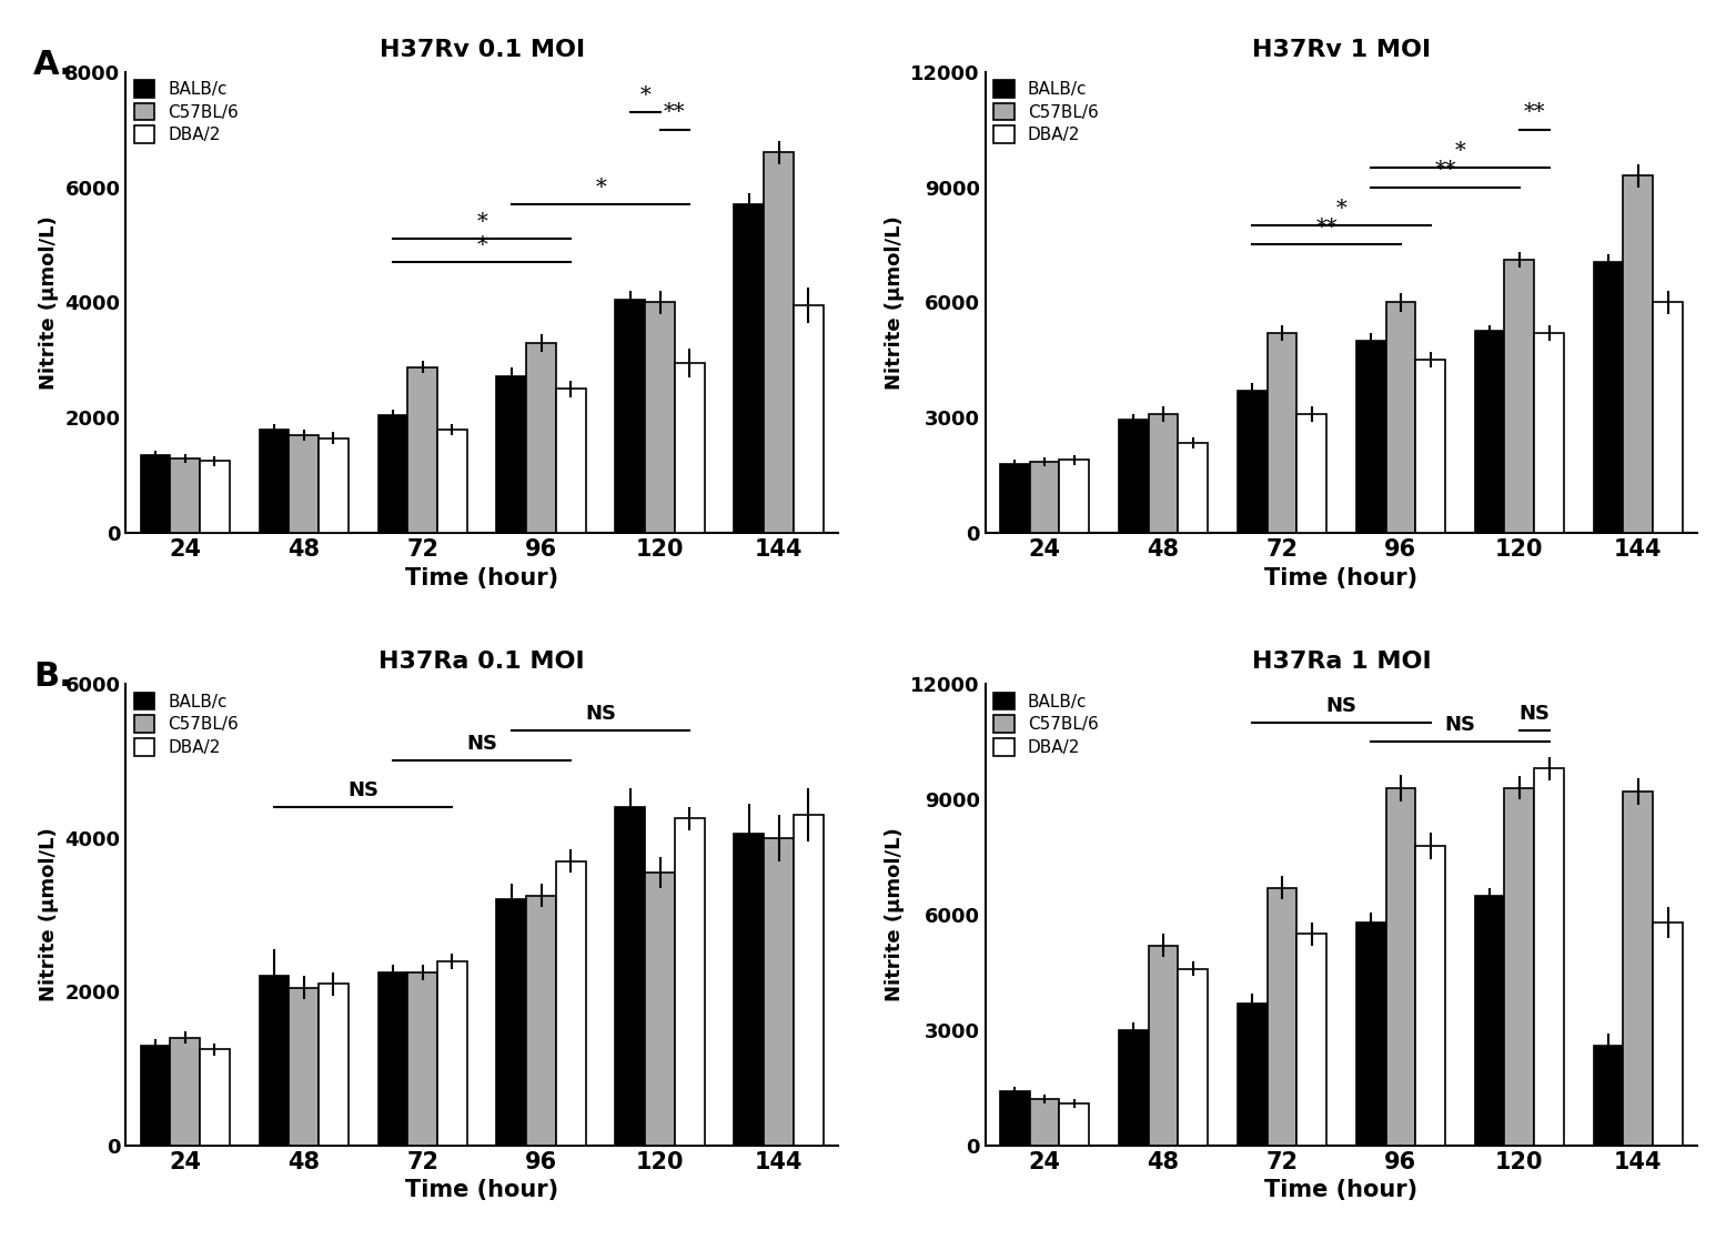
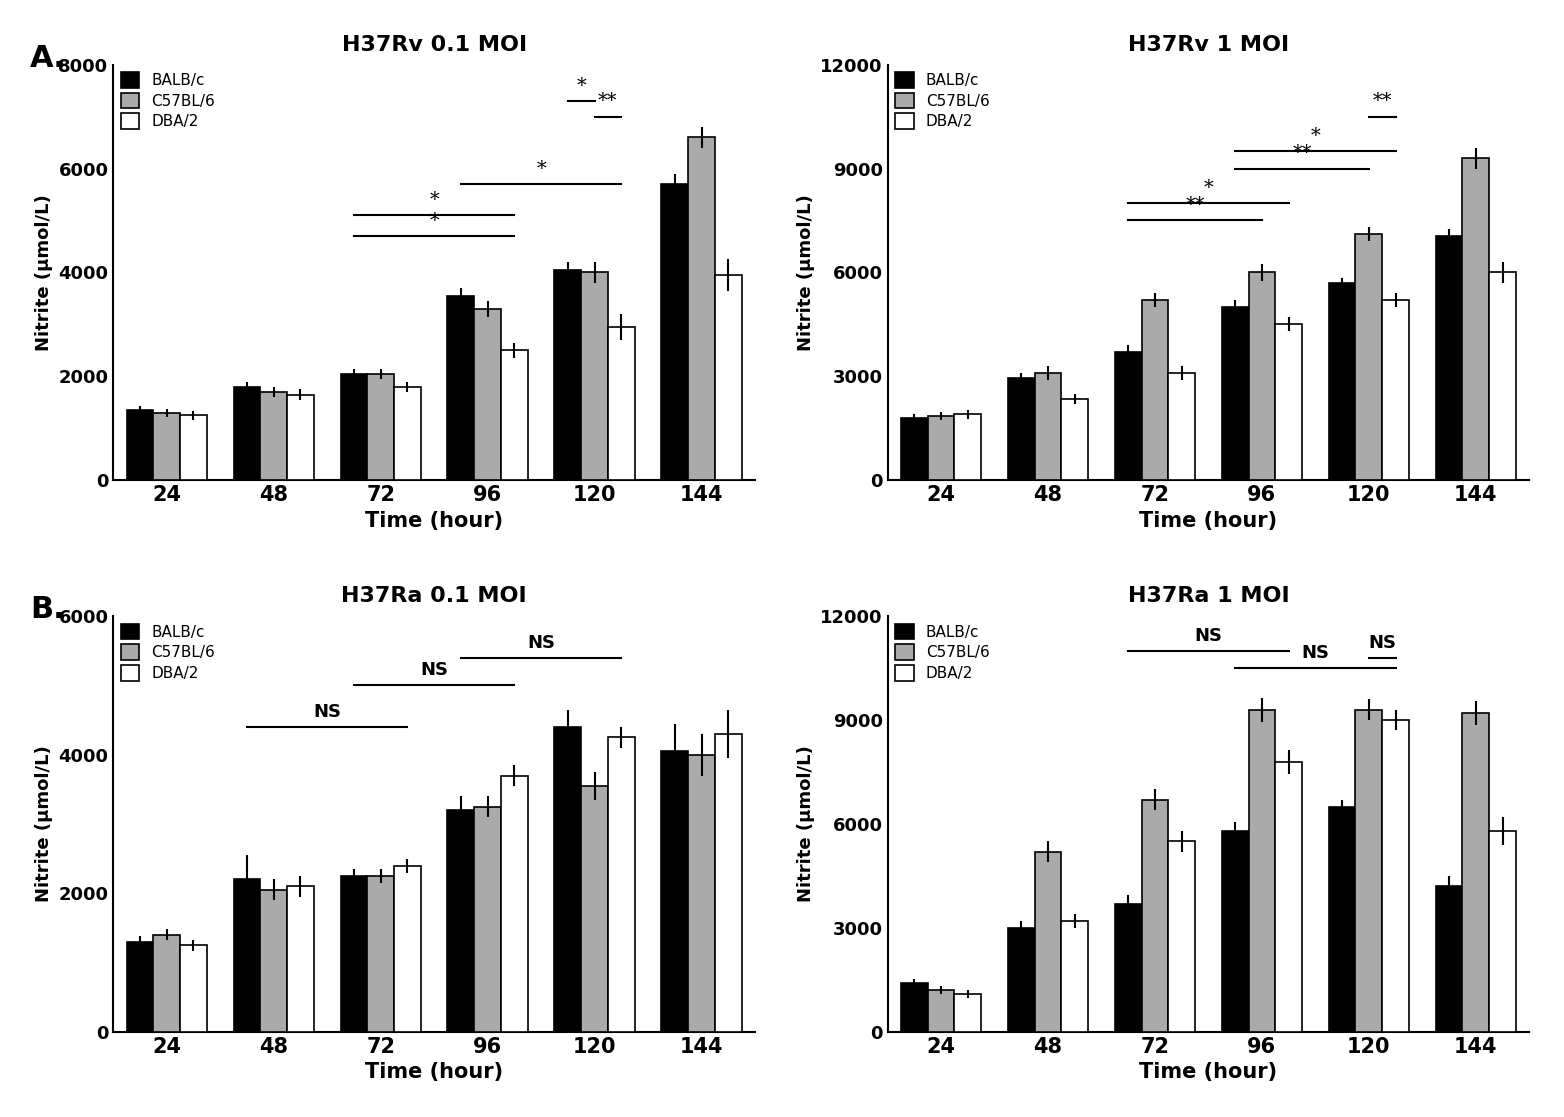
H37Rv 0.1 MOI/C57BL/6/72: 2880 -> 2050
H37Rv 0.1 MOI/BALB/c/96: 2720 -> 3550
H37Rv 1 MOI/BALB/c/120: 5250 -> 5700
H37Ra 1 MOI/DBA/2/48: 4600 -> 3200
H37Ra 1 MOI/DBA/2/120: 9800 -> 9000
H37Ra 1 MOI/BALB/c/144: 2600 -> 4200
